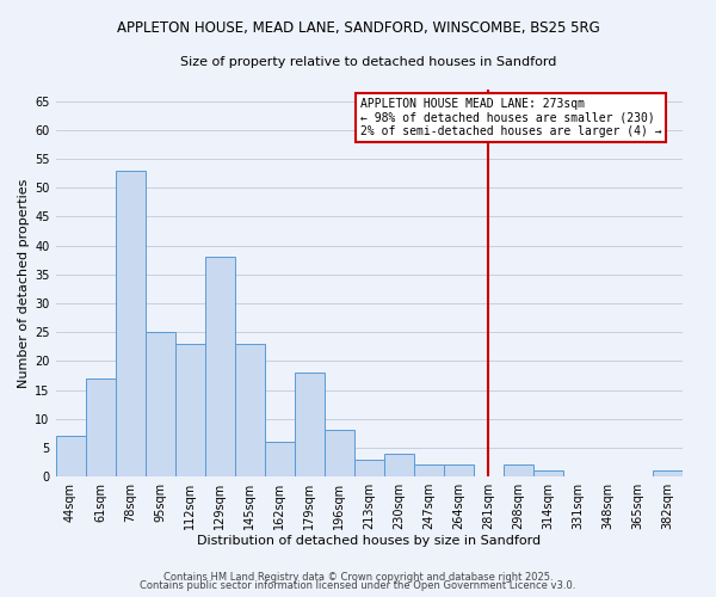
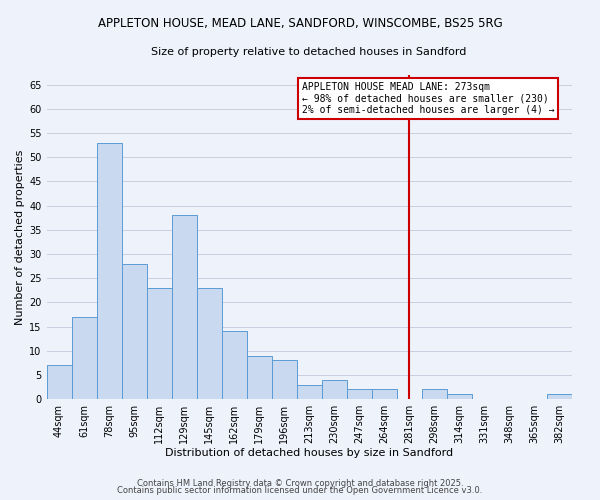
95sqm: 25 -> 28
162sqm: 6 -> 14
179sqm: 18 -> 9
